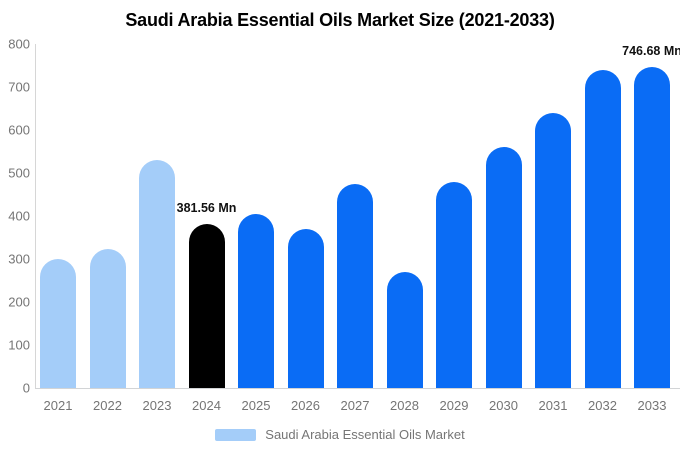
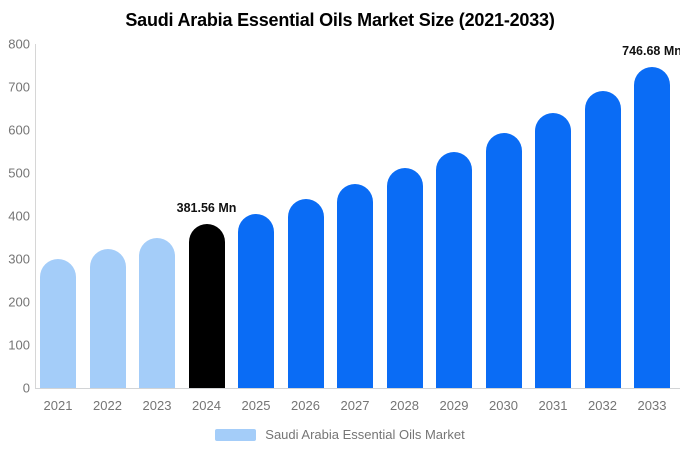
2023: 530 -> 350
2026: 370 -> 440
2028: 270 -> 510
2029: 480 -> 550
2030: 560 -> 590
2032: 740 -> 690
